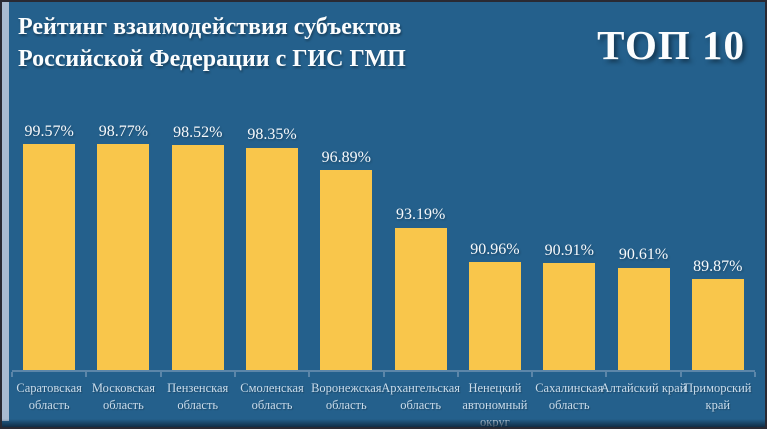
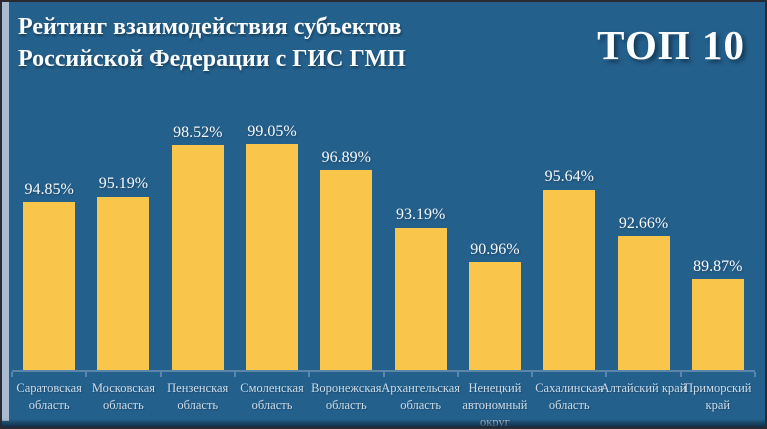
Саратовская область: 99.57% -> 94.85%
Московская область: 98.77% -> 95.19%
Смоленская область: 98.35% -> 99.05%
Сахалинская область: 90.91% -> 95.64%
Алтайский край: 90.61% -> 92.66%
